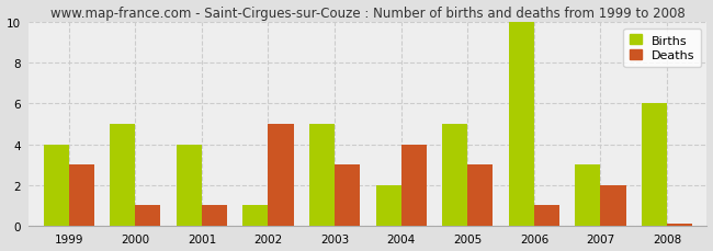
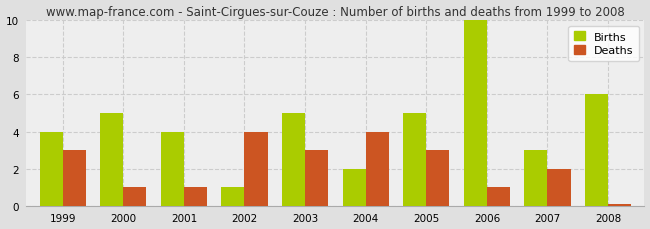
Deaths/2002: 5.0 -> 4.0
